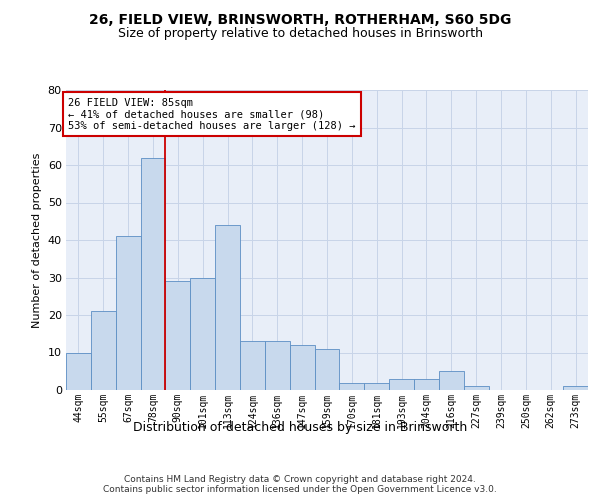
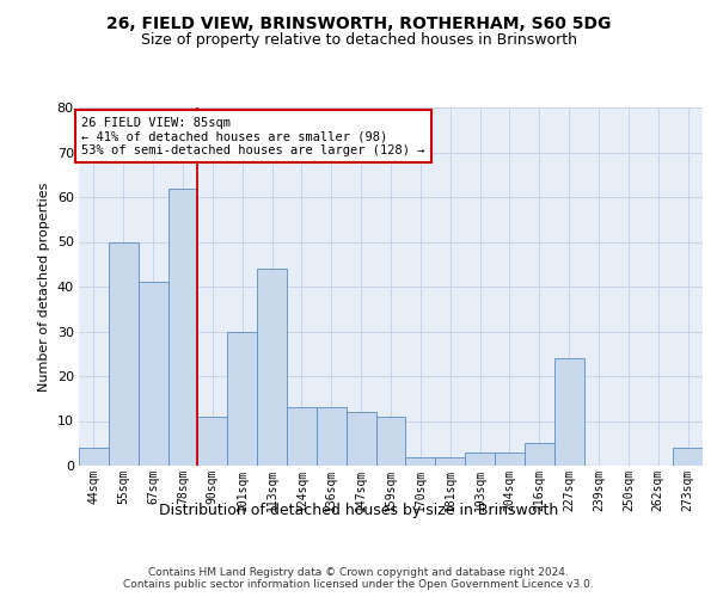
44sqm: 10 -> 4
55sqm: 21 -> 50
90sqm: 29 -> 11
227sqm: 1 -> 24
273sqm: 1 -> 4
